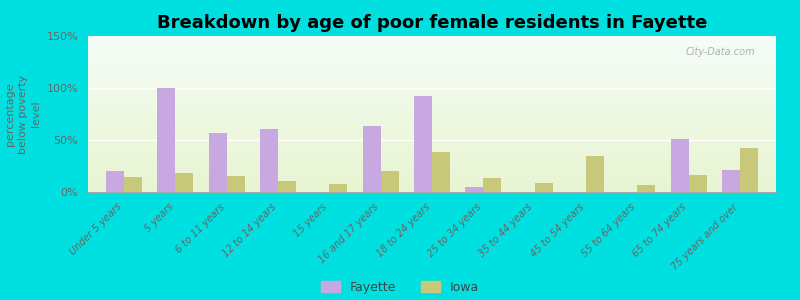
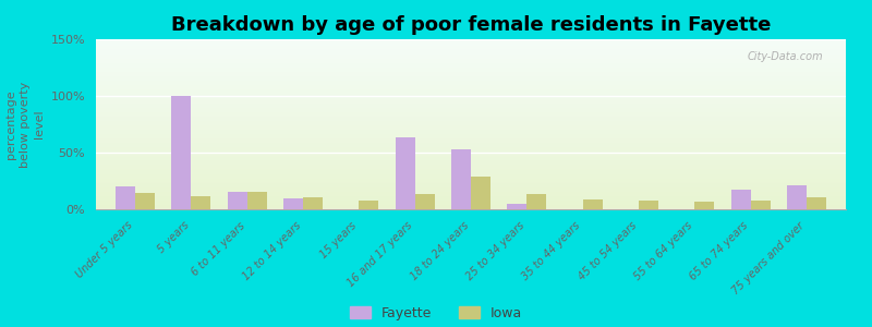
Iowa/5 years: 18% -> 12%
Fayette/6 to 11 years: 57% -> 15%
Fayette/12 to 14 years: 61% -> 10%
Iowa/16 and 17 years: 20% -> 13%
Fayette/18 to 24 years: 92% -> 53%
Iowa/18 to 24 years: 38% -> 29%
Iowa/45 to 54 years: 35% -> 8%
Fayette/65 to 74 years: 51% -> 17%
Iowa/65 to 74 years: 16% -> 8%
Iowa/75 years and over: 42% -> 11%
